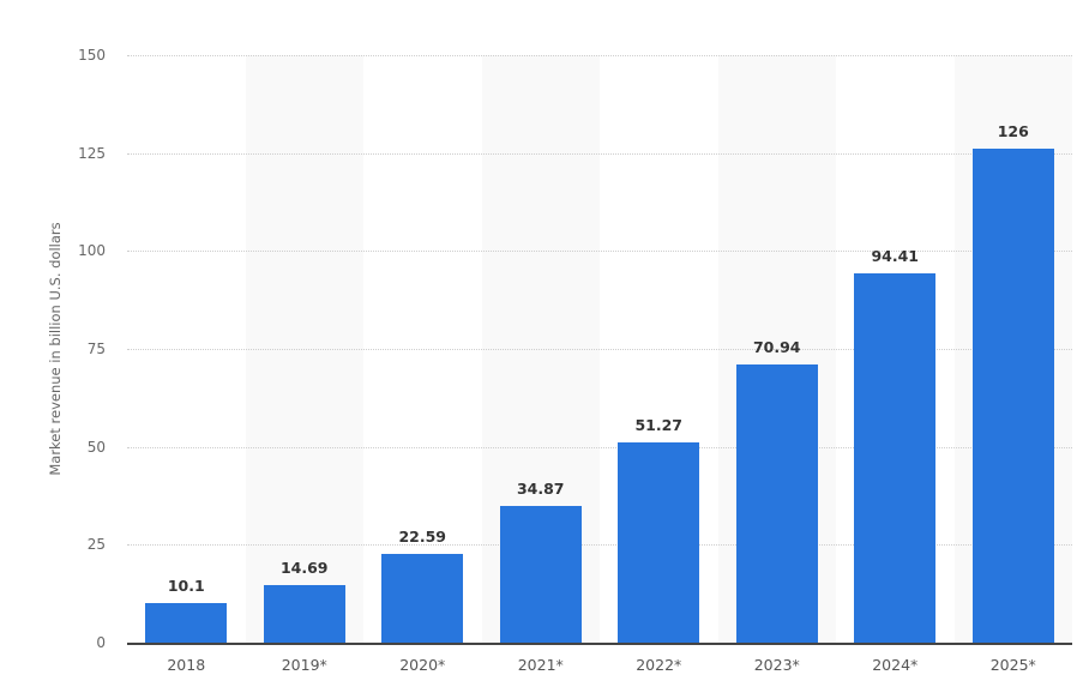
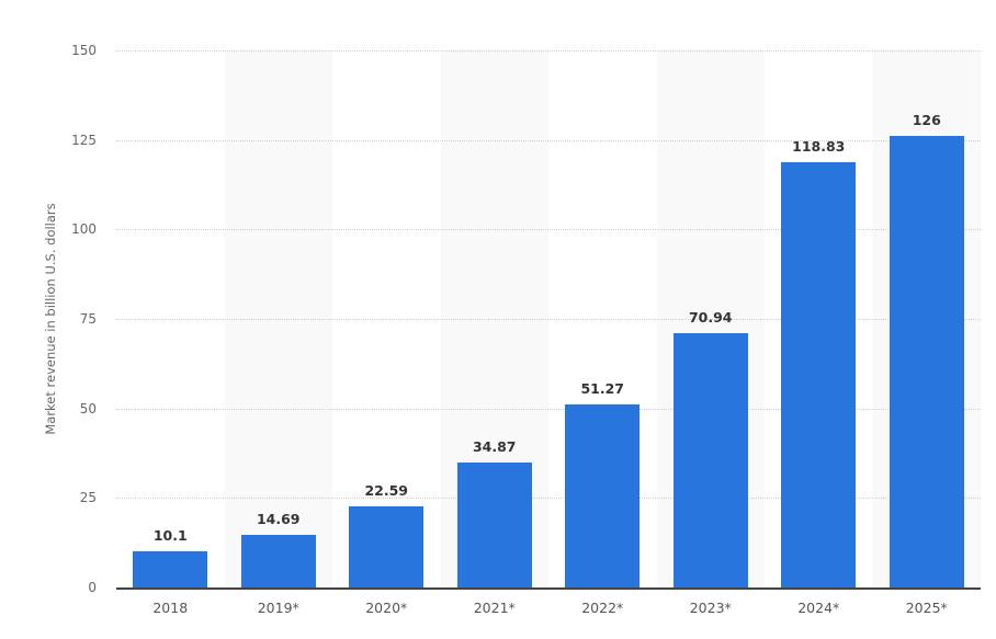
2024*: 94.41 -> 118.83
